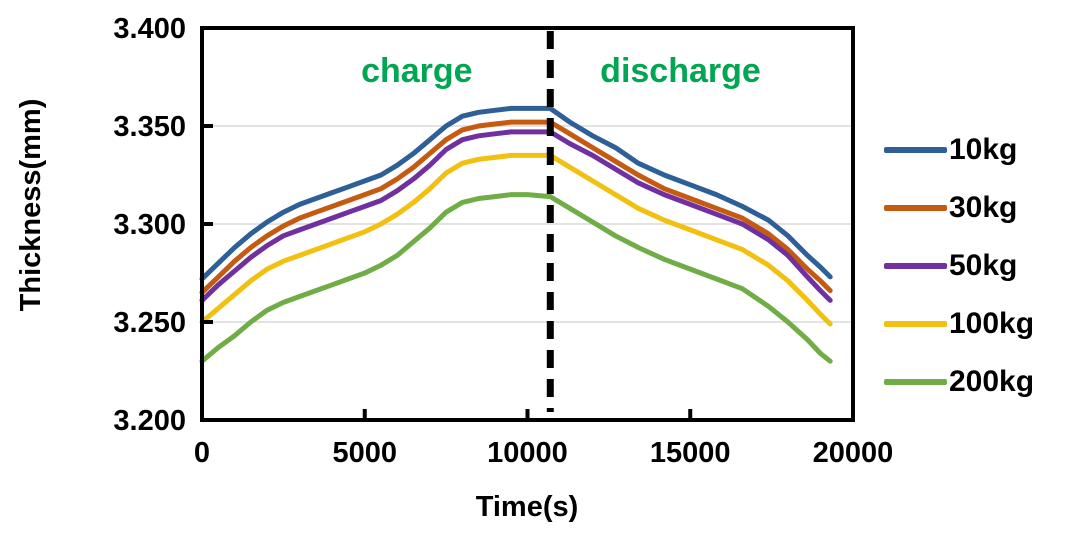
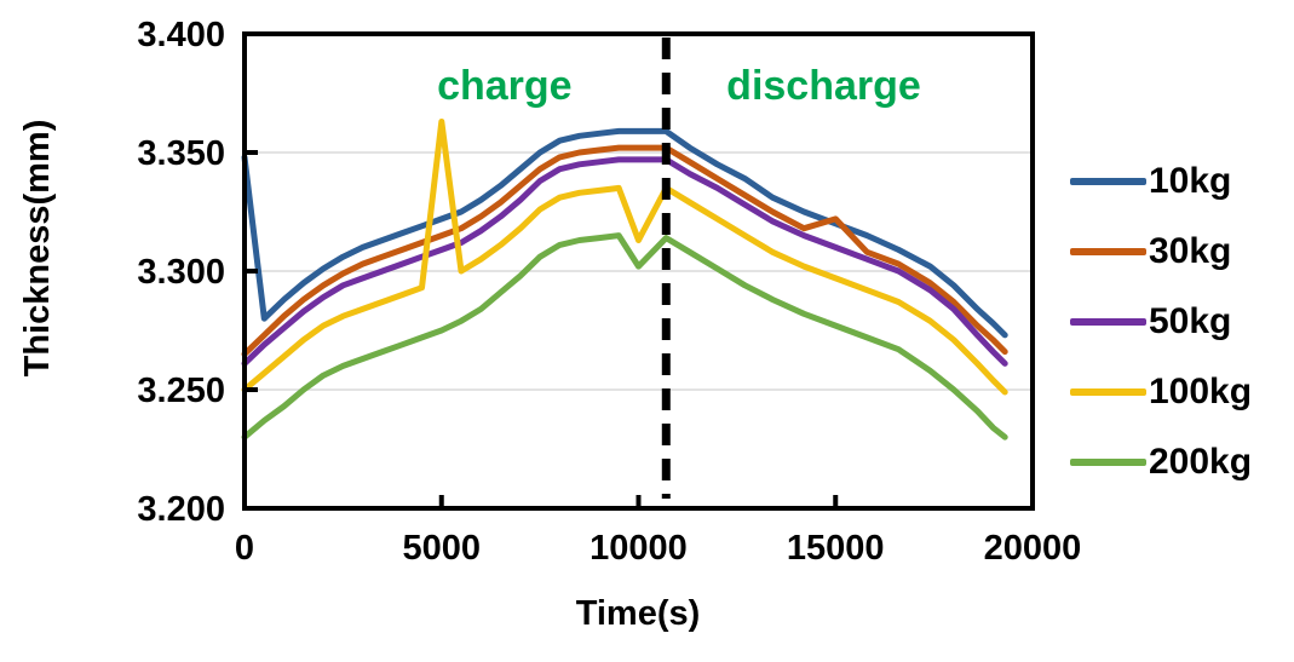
10kg/0: 3.272 -> 3.348
100kg/5000: 3.296 -> 3.363
100kg/10000: 3.335 -> 3.313
200kg/10000: 3.315 -> 3.302
30kg/15000: 3.313 -> 3.322
